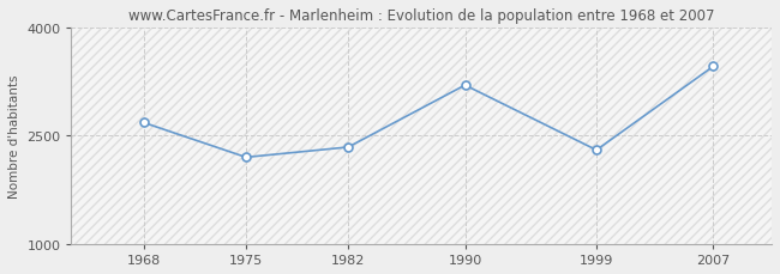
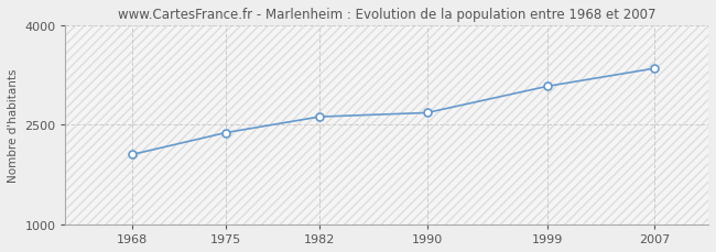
1968: 2680 -> 2050
1975: 2200 -> 2380
1982: 2340 -> 2620
1990: 3200 -> 2680
1999: 2300 -> 3080
2007: 3460 -> 3350
